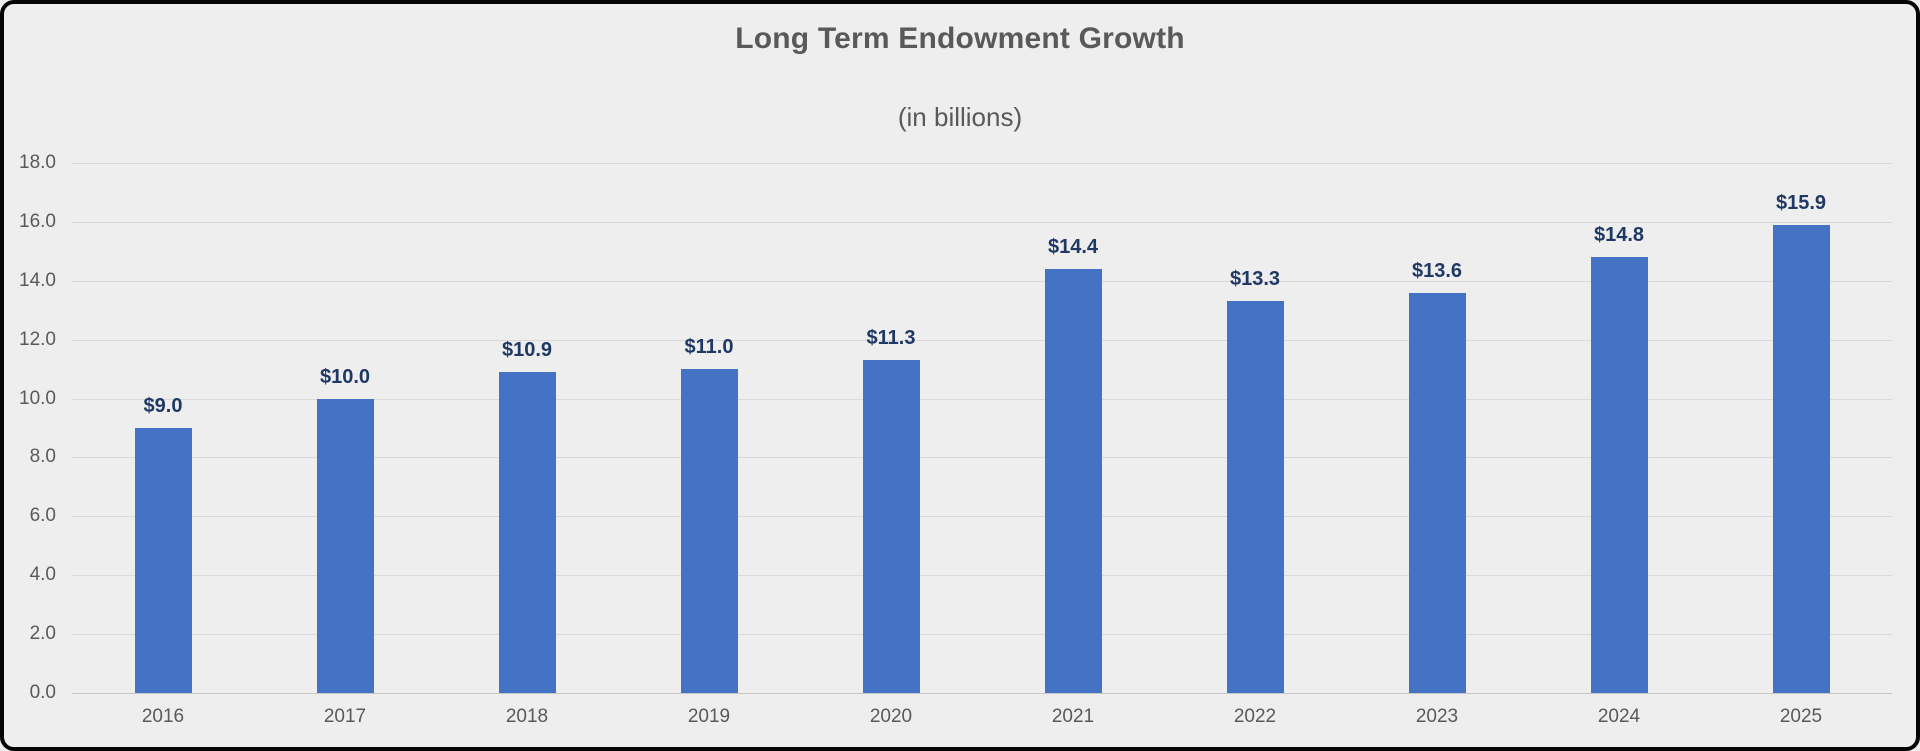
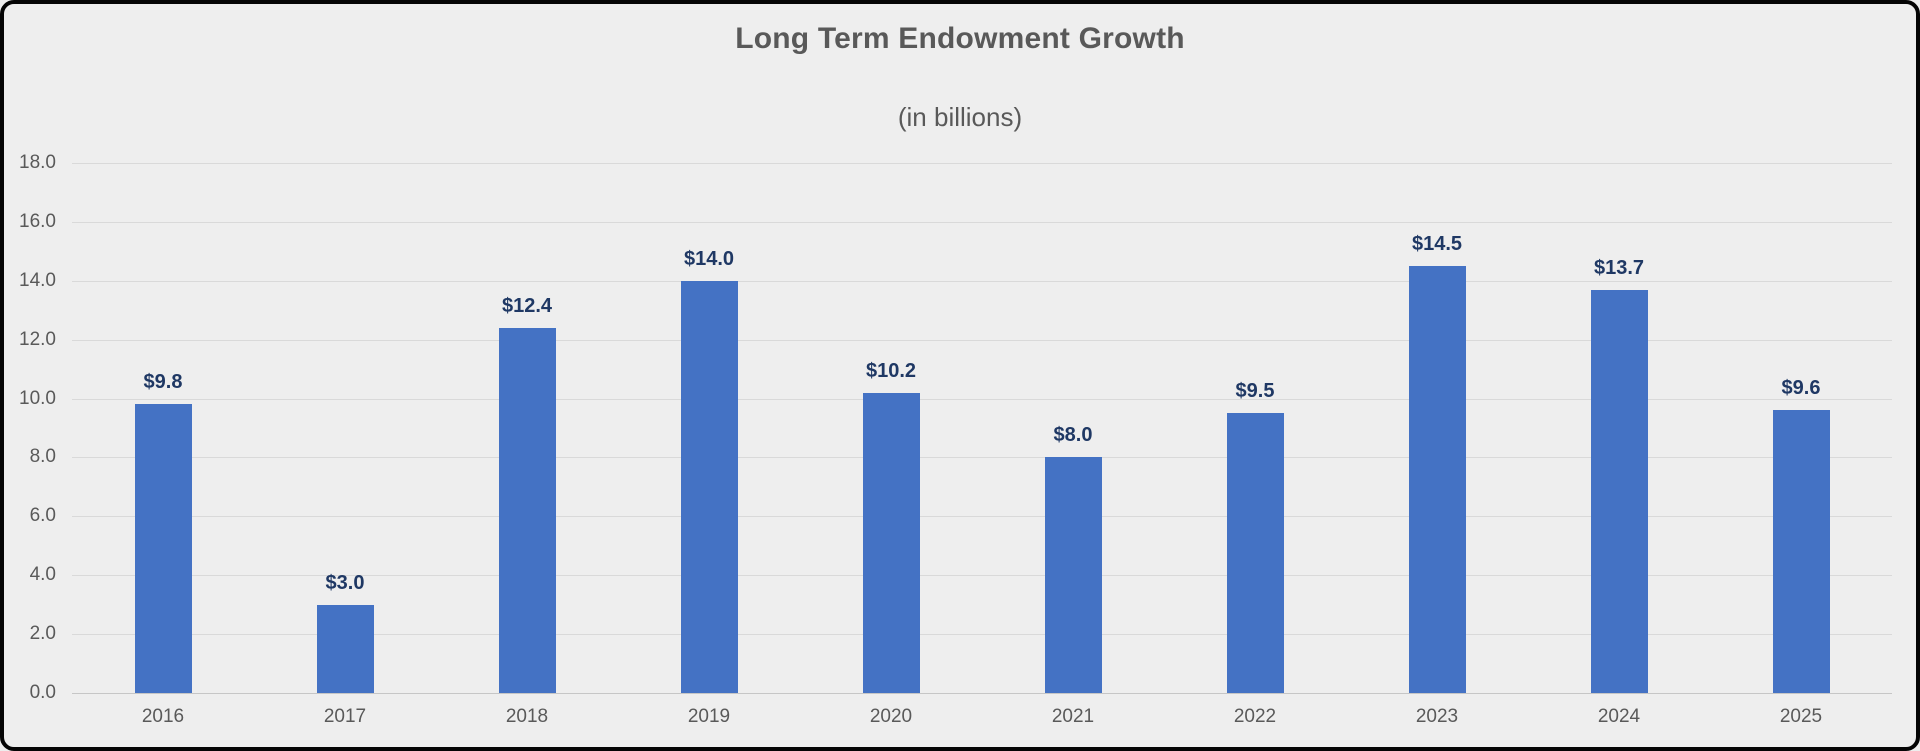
2016: $9.0 -> $9.8
2017: $10.0 -> $3.0
2018: $10.9 -> $12.4
2019: $11.0 -> $14.0
2020: $11.3 -> $10.2
2021: $14.4 -> $8.0
2022: $13.3 -> $9.5
2023: $13.6 -> $14.5
2024: $14.8 -> $13.7
2025: $15.9 -> $9.6
